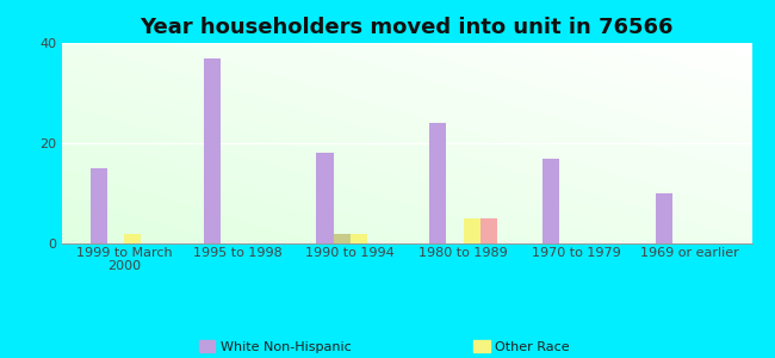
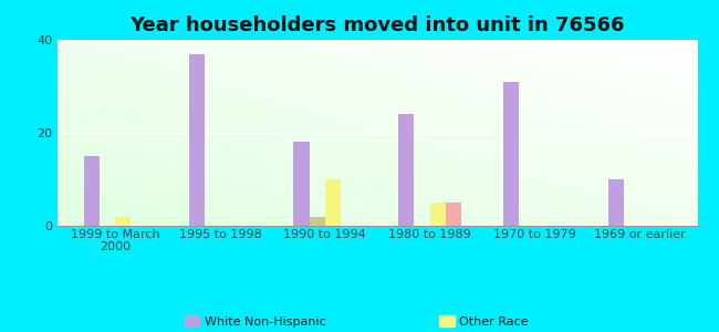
Other Race/1990 to 1994: 2 -> 10
White Non-Hispanic/1970 to 1979: 17 -> 31
